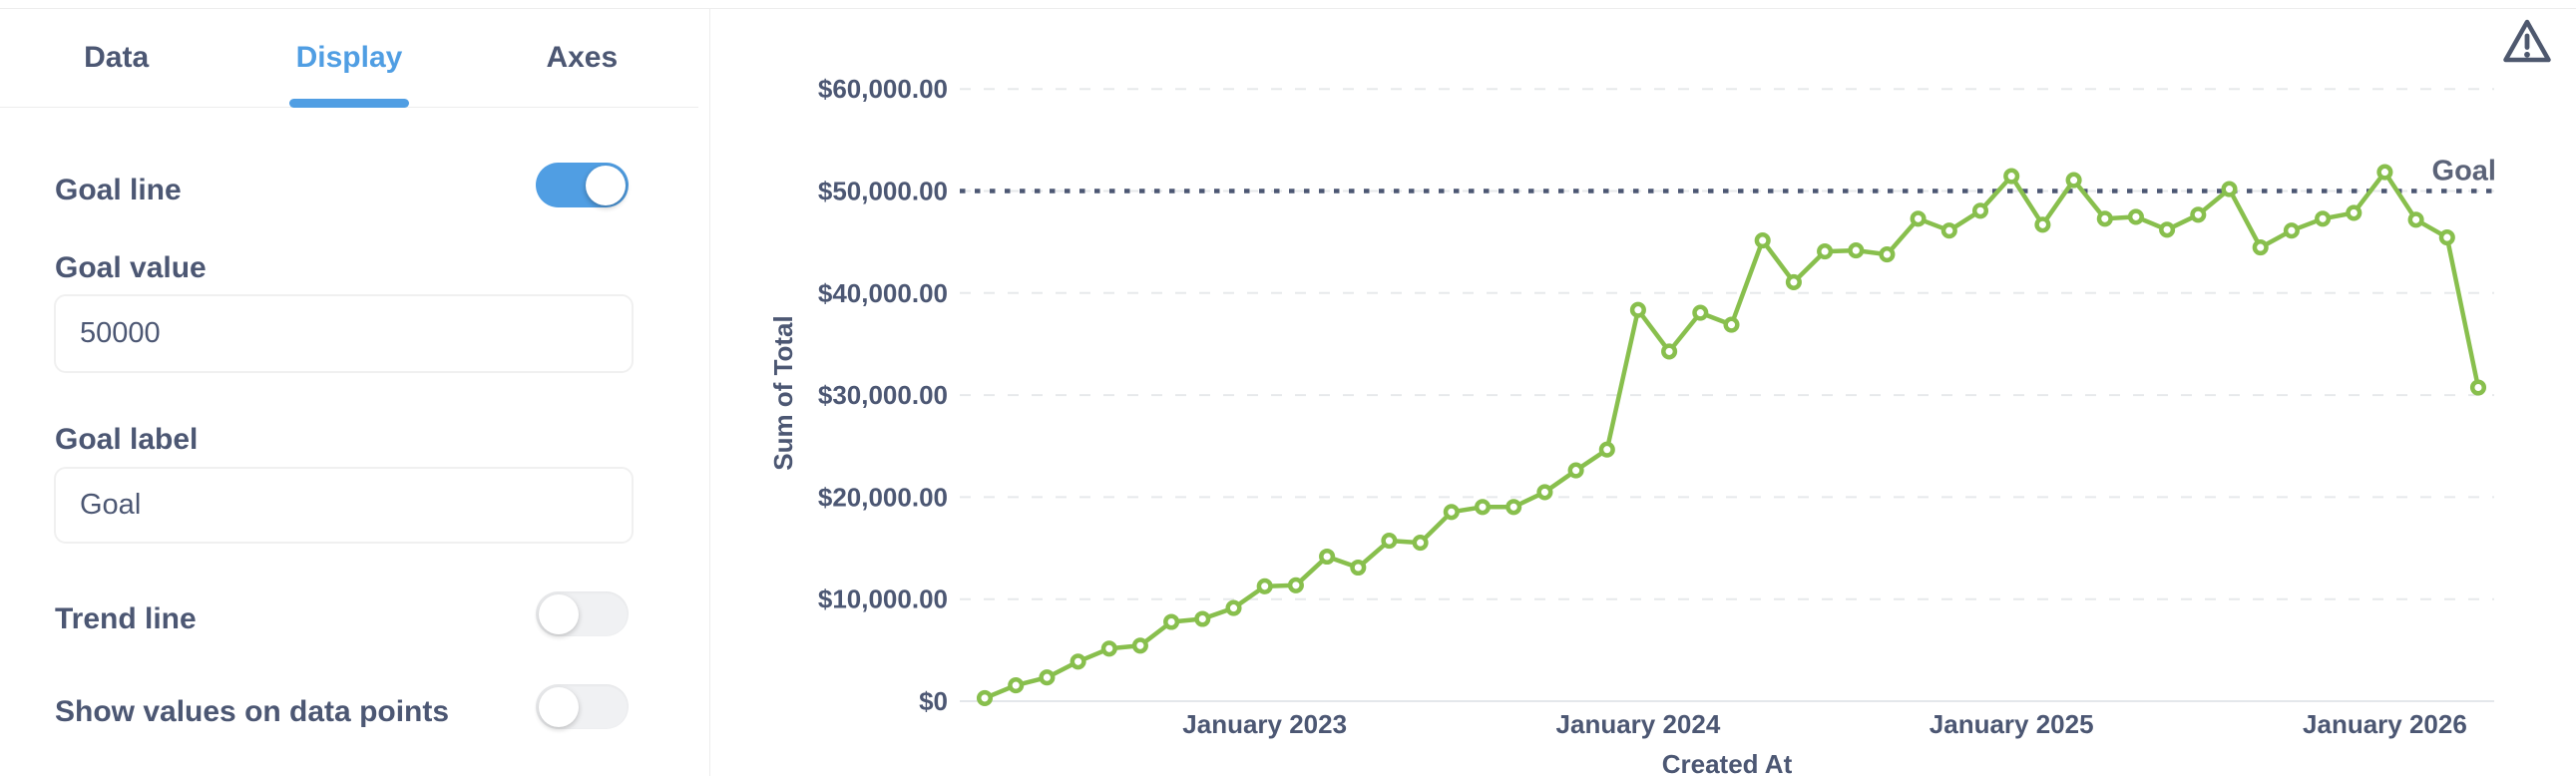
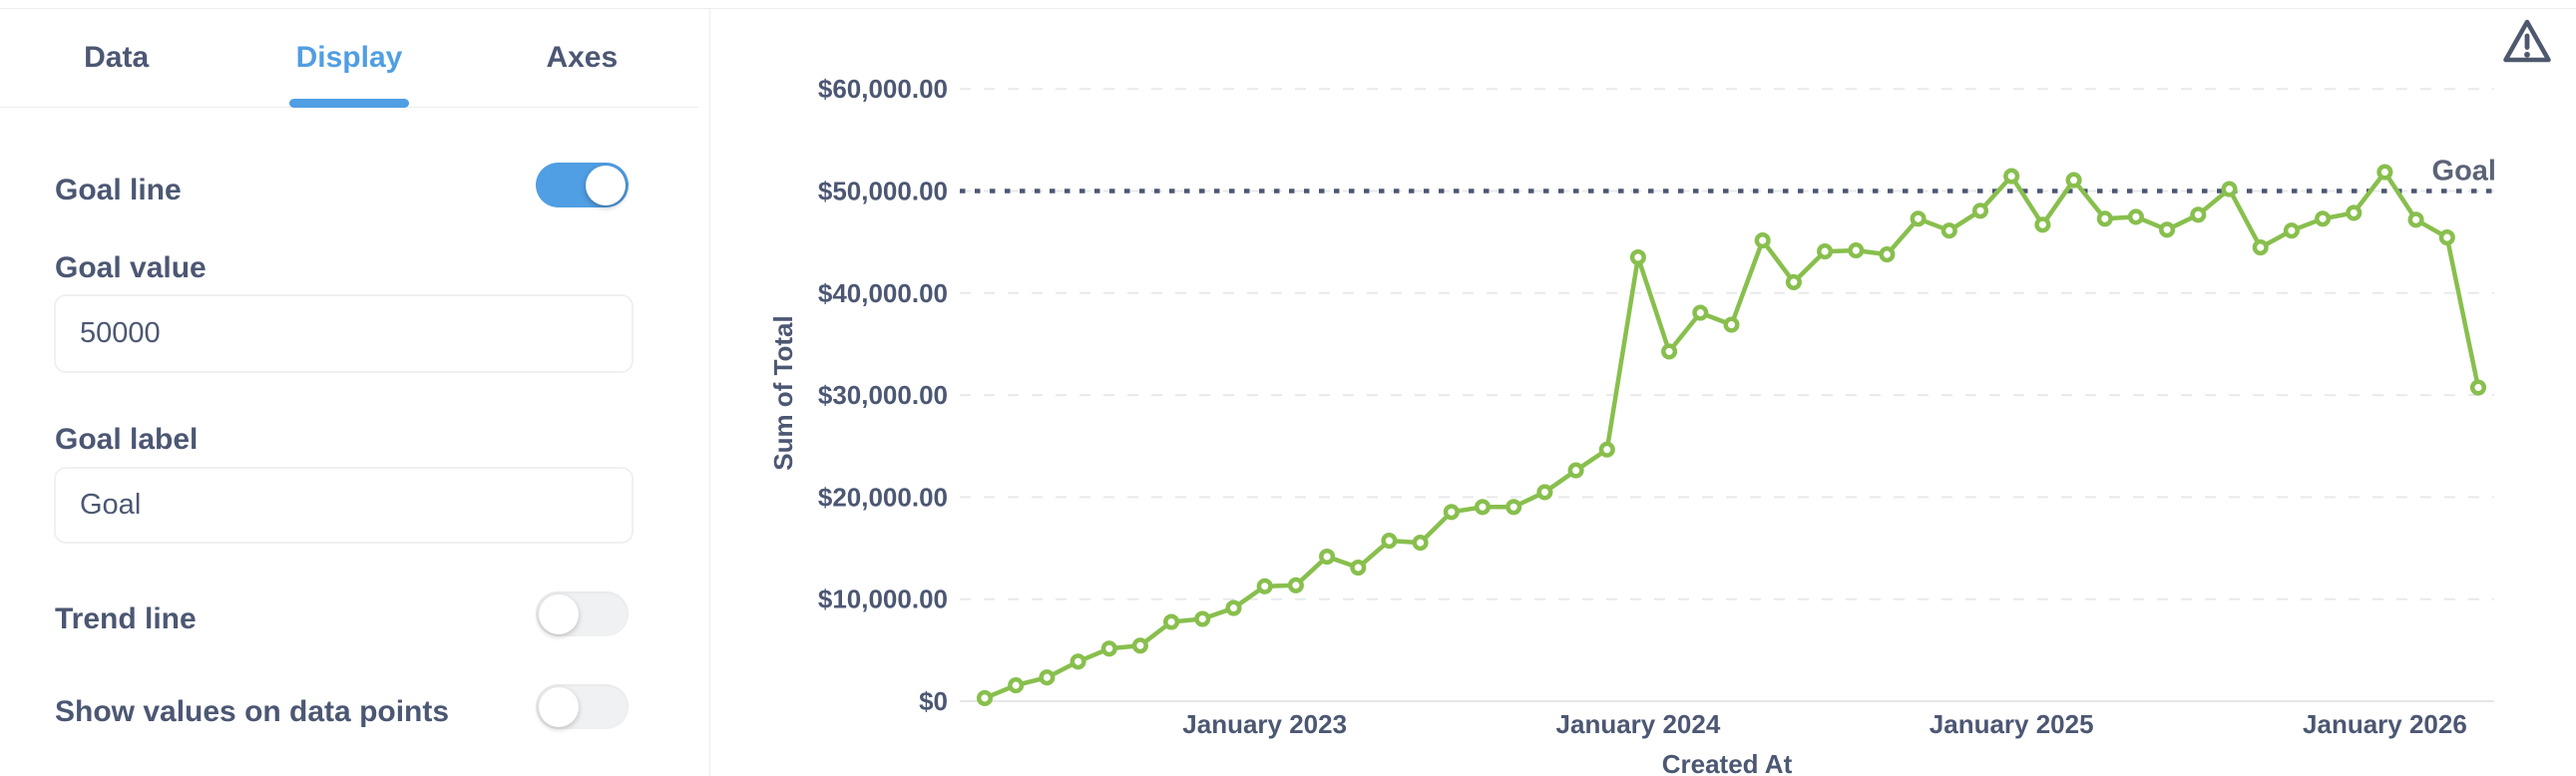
January 2024: $38400 -> $43500
